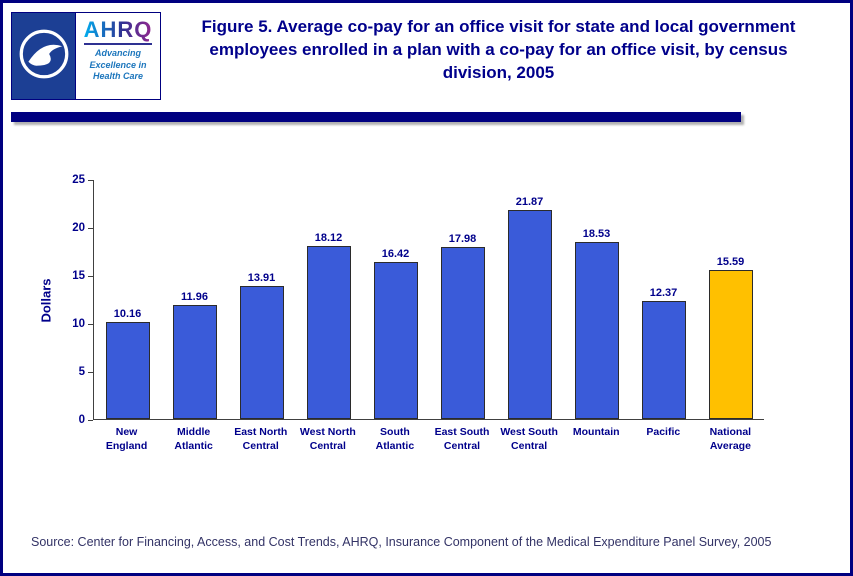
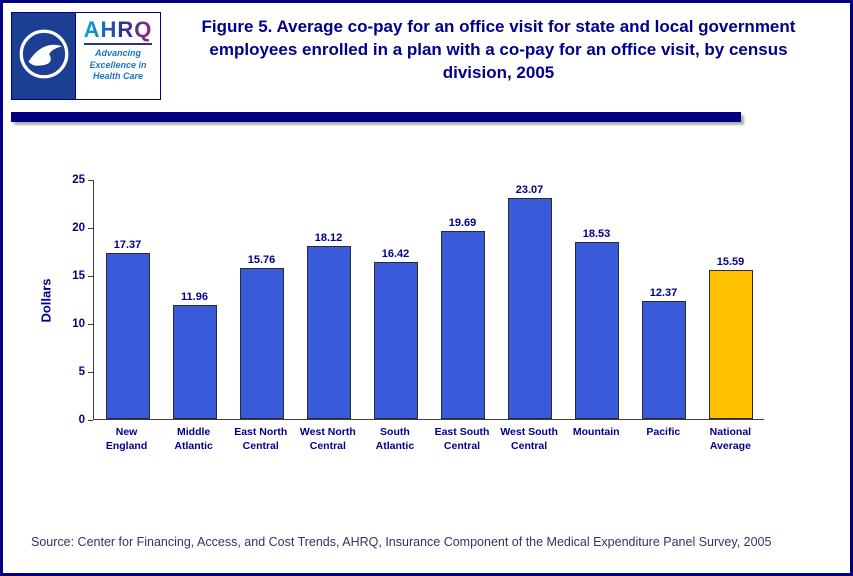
New England: 10.16 -> 17.37
East North Central: 13.91 -> 15.76
East South Central: 17.98 -> 19.69
West South Central: 21.87 -> 23.07
